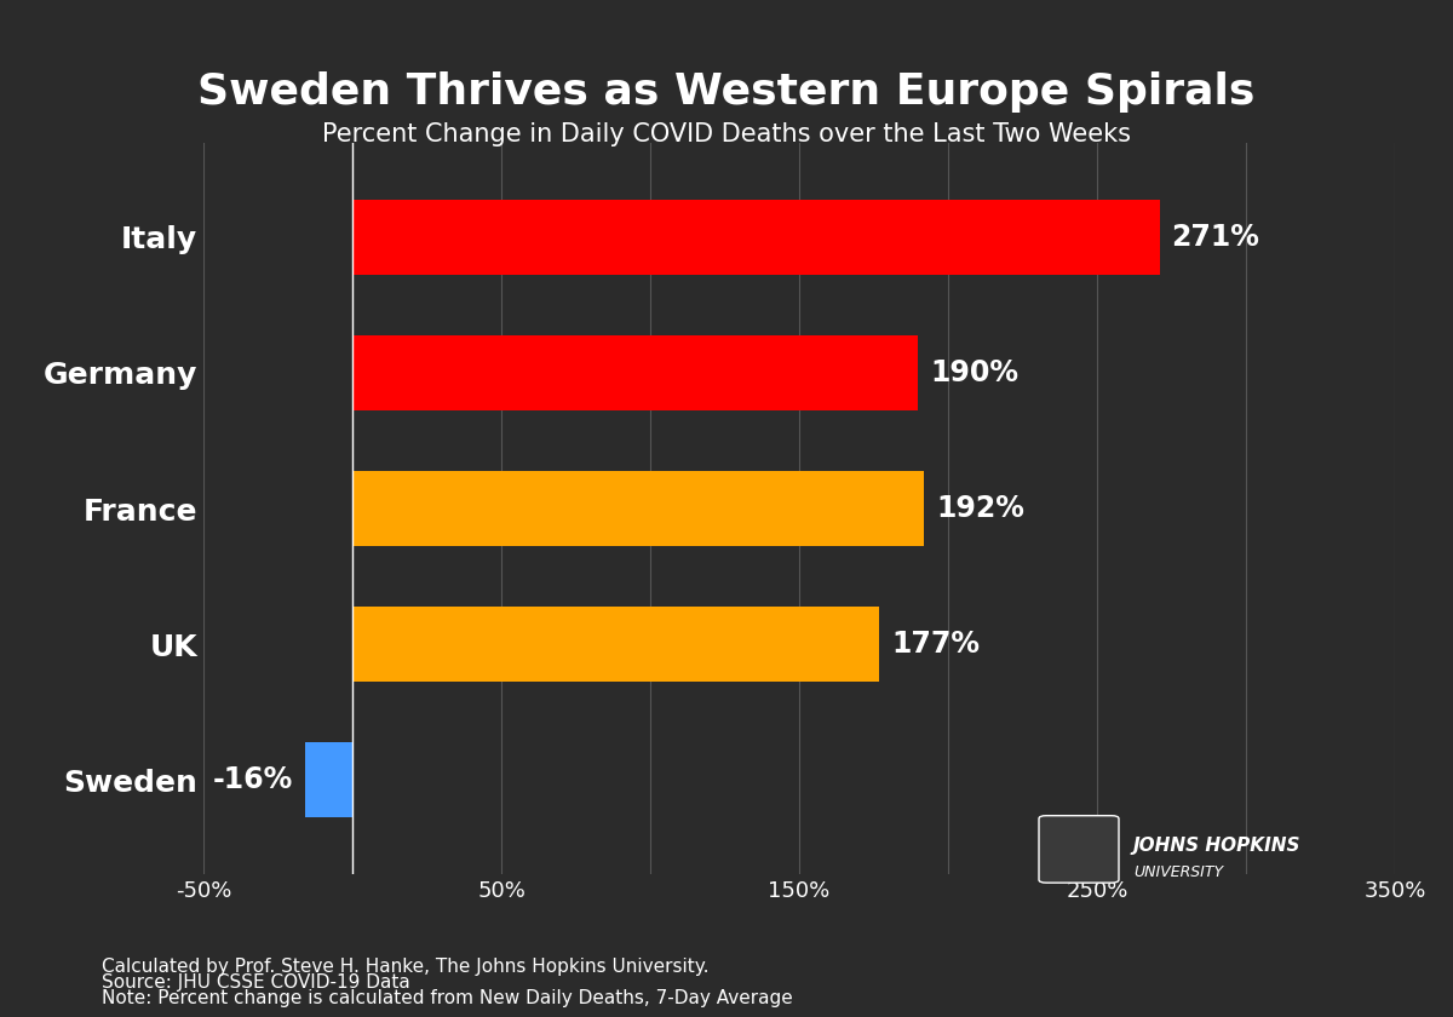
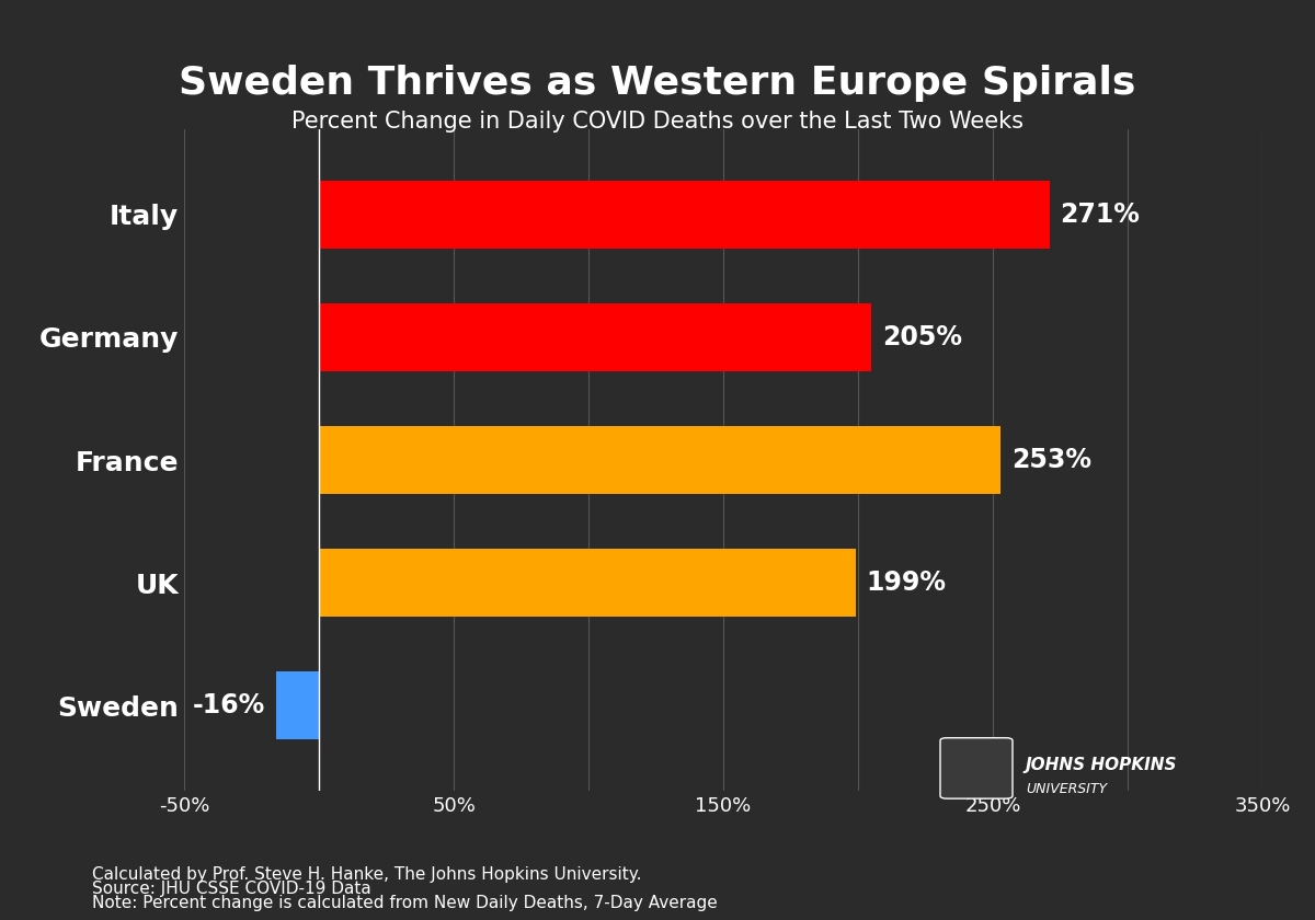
Germany: 190% -> 205%
France: 192% -> 253%
UK: 177% -> 199%
